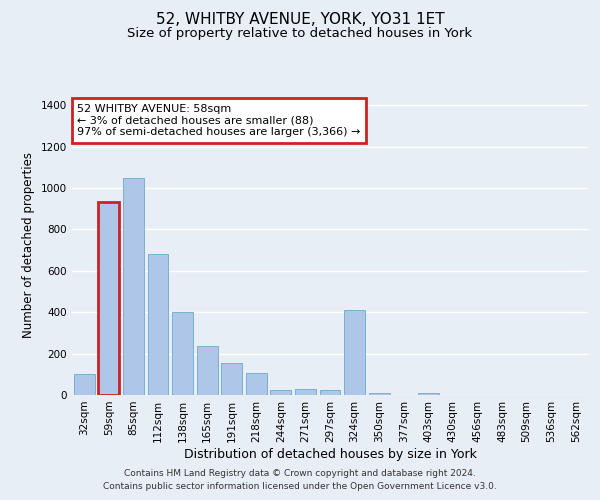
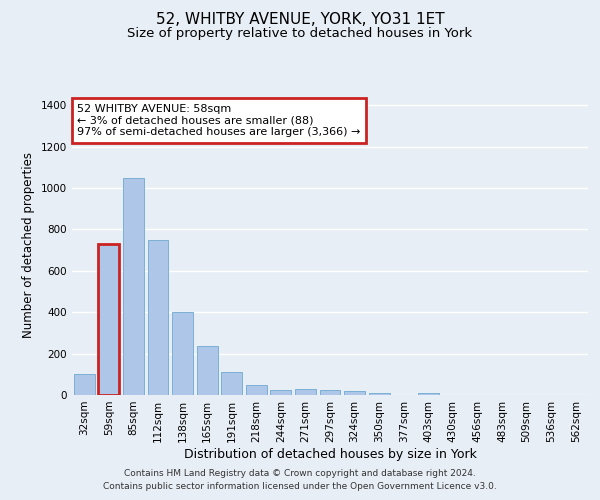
59sqm: 935 -> 730
112sqm: 680 -> 750
191sqm: 155 -> 110
218sqm: 105 -> 50
324sqm: 410 -> 20
